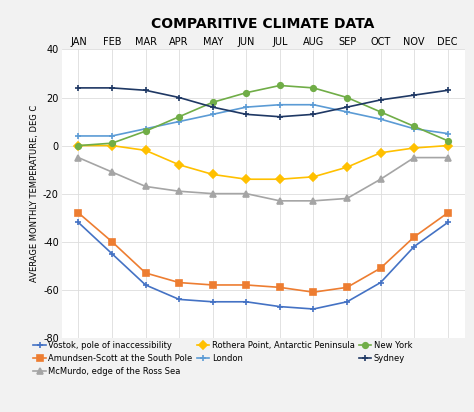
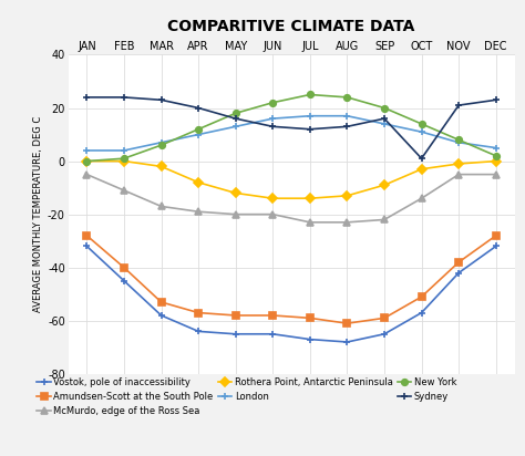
Sydney/OCT: 19 -> 1
